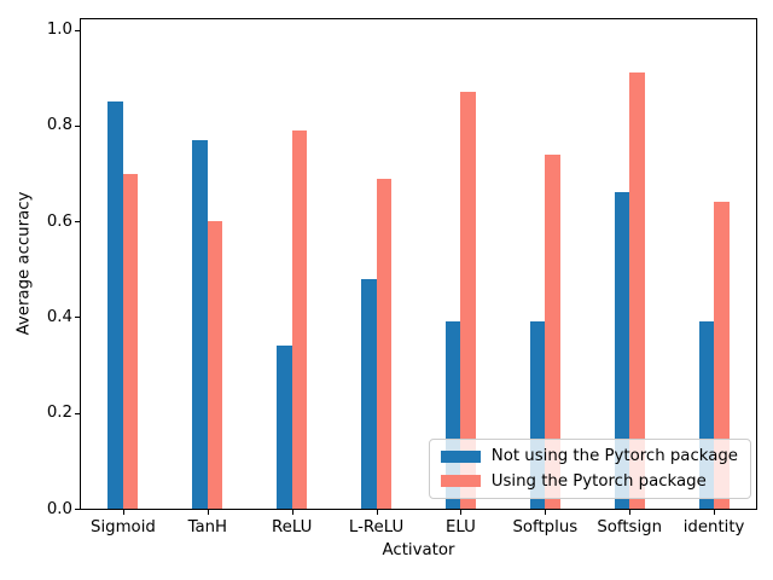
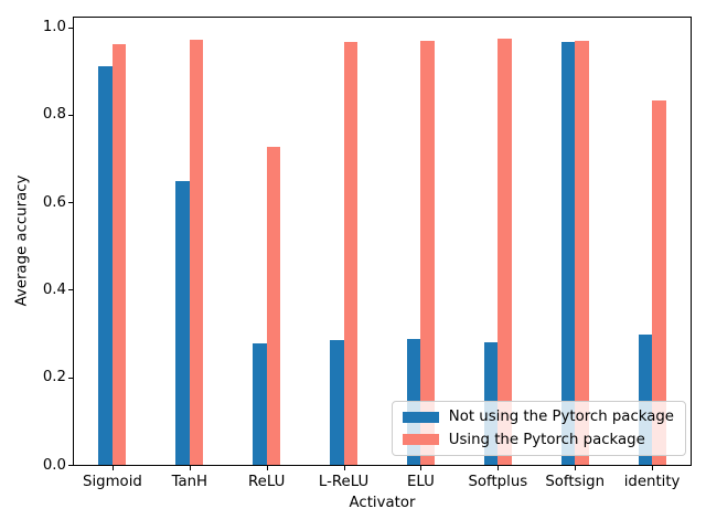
Not using the Pytorch package/Sigmoid: 0.85 -> 0.91
Using the Pytorch package/Sigmoid: 0.70 -> 0.96
Not using the Pytorch package/TanH: 0.77 -> 0.65
Using the Pytorch package/TanH: 0.60 -> 0.97
Not using the Pytorch package/ReLU: 0.34 -> 0.28
Using the Pytorch package/ReLU: 0.79 -> 0.73
Not using the Pytorch package/L-ReLU: 0.48 -> 0.28
Using the Pytorch package/L-ReLU: 0.69 -> 0.97
Not using the Pytorch package/ELU: 0.39 -> 0.29
Using the Pytorch package/ELU: 0.87 -> 0.97
Not using the Pytorch package/Softplus: 0.39 -> 0.28
Using the Pytorch package/Softplus: 0.74 -> 0.97
Not using the Pytorch package/Softsign: 0.66 -> 0.97
Using the Pytorch package/Softsign: 0.91 -> 0.97
Not using the Pytorch package/identity: 0.39 -> 0.30
Using the Pytorch package/identity: 0.64 -> 0.83
